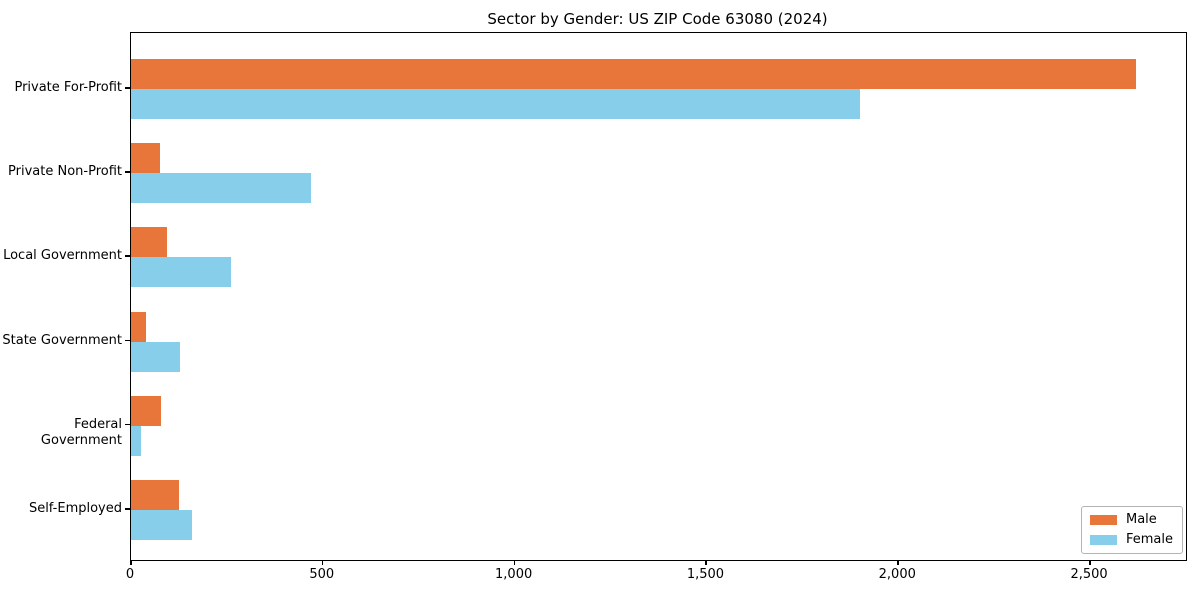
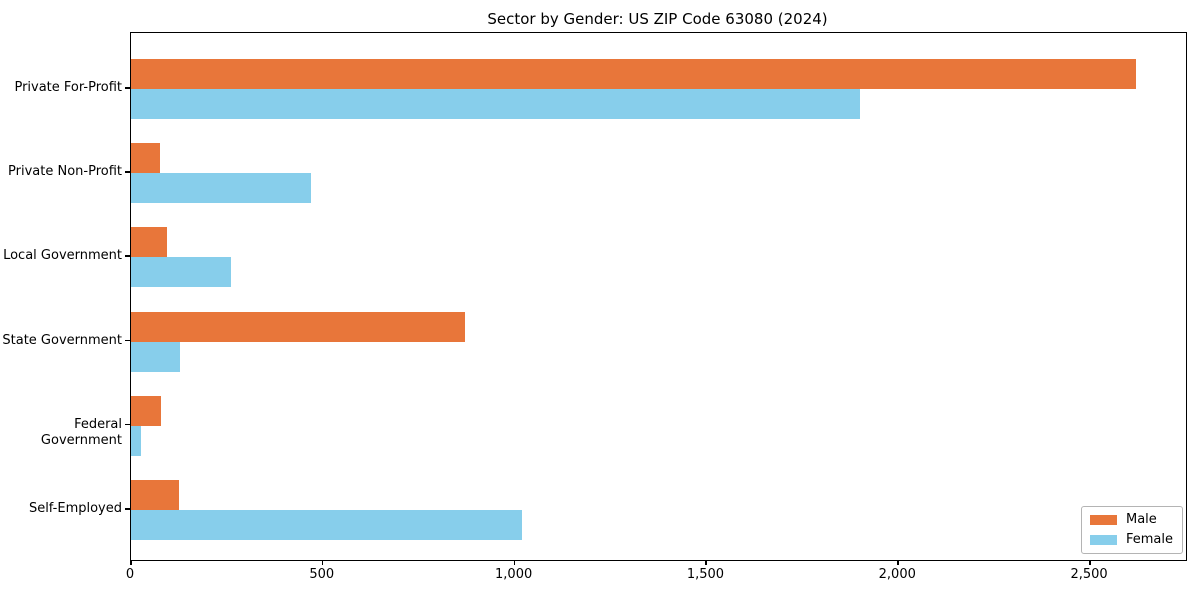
Male/State Government: 40 -> 870
Female/Self-Employed: 160 -> 1020
